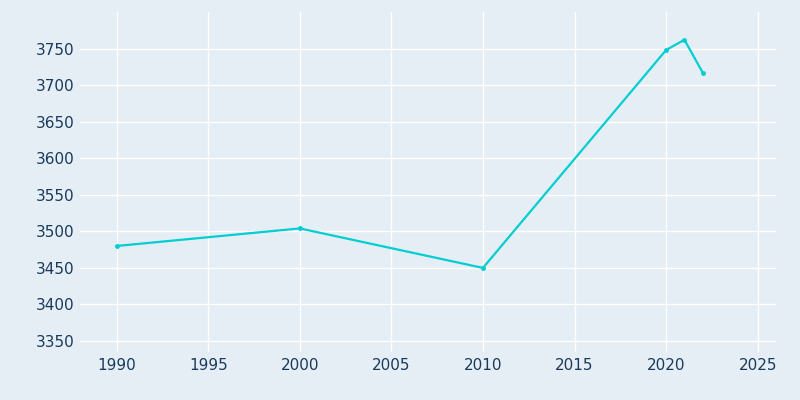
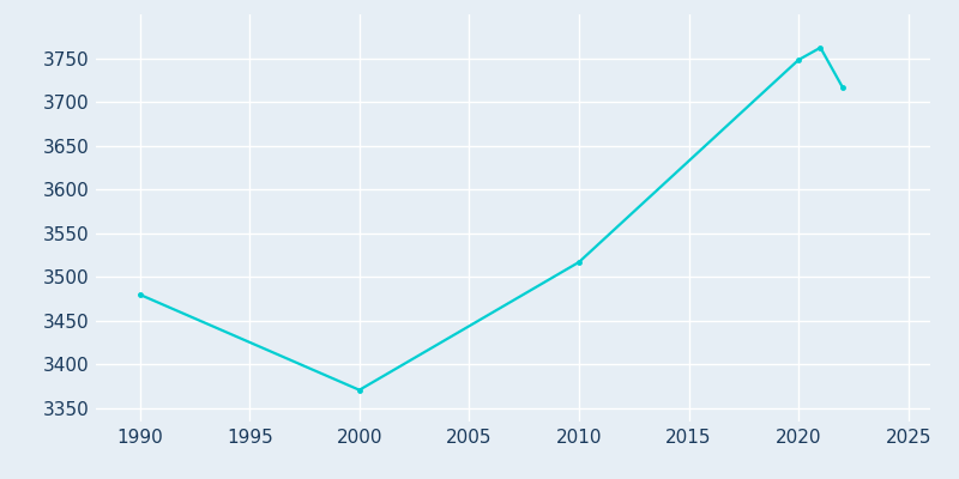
2000: 3504 -> 3371
2010: 3450 -> 3517
